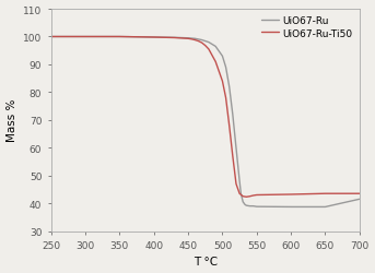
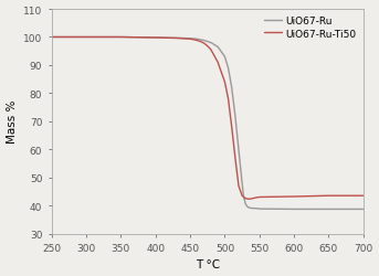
UiO67-Ru/700: 41.5 -> 38.7
